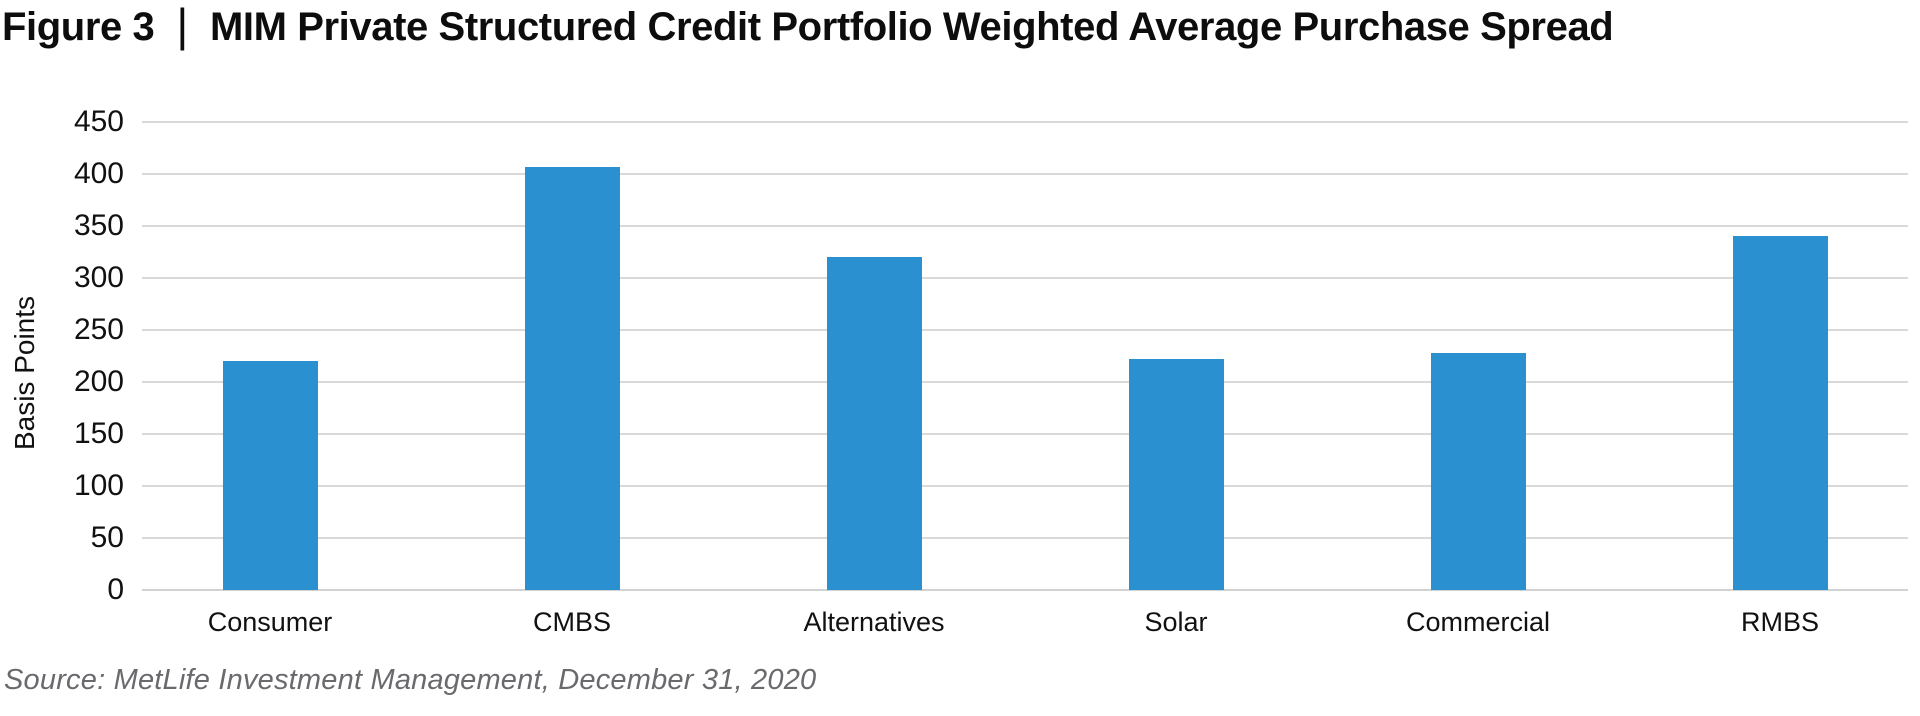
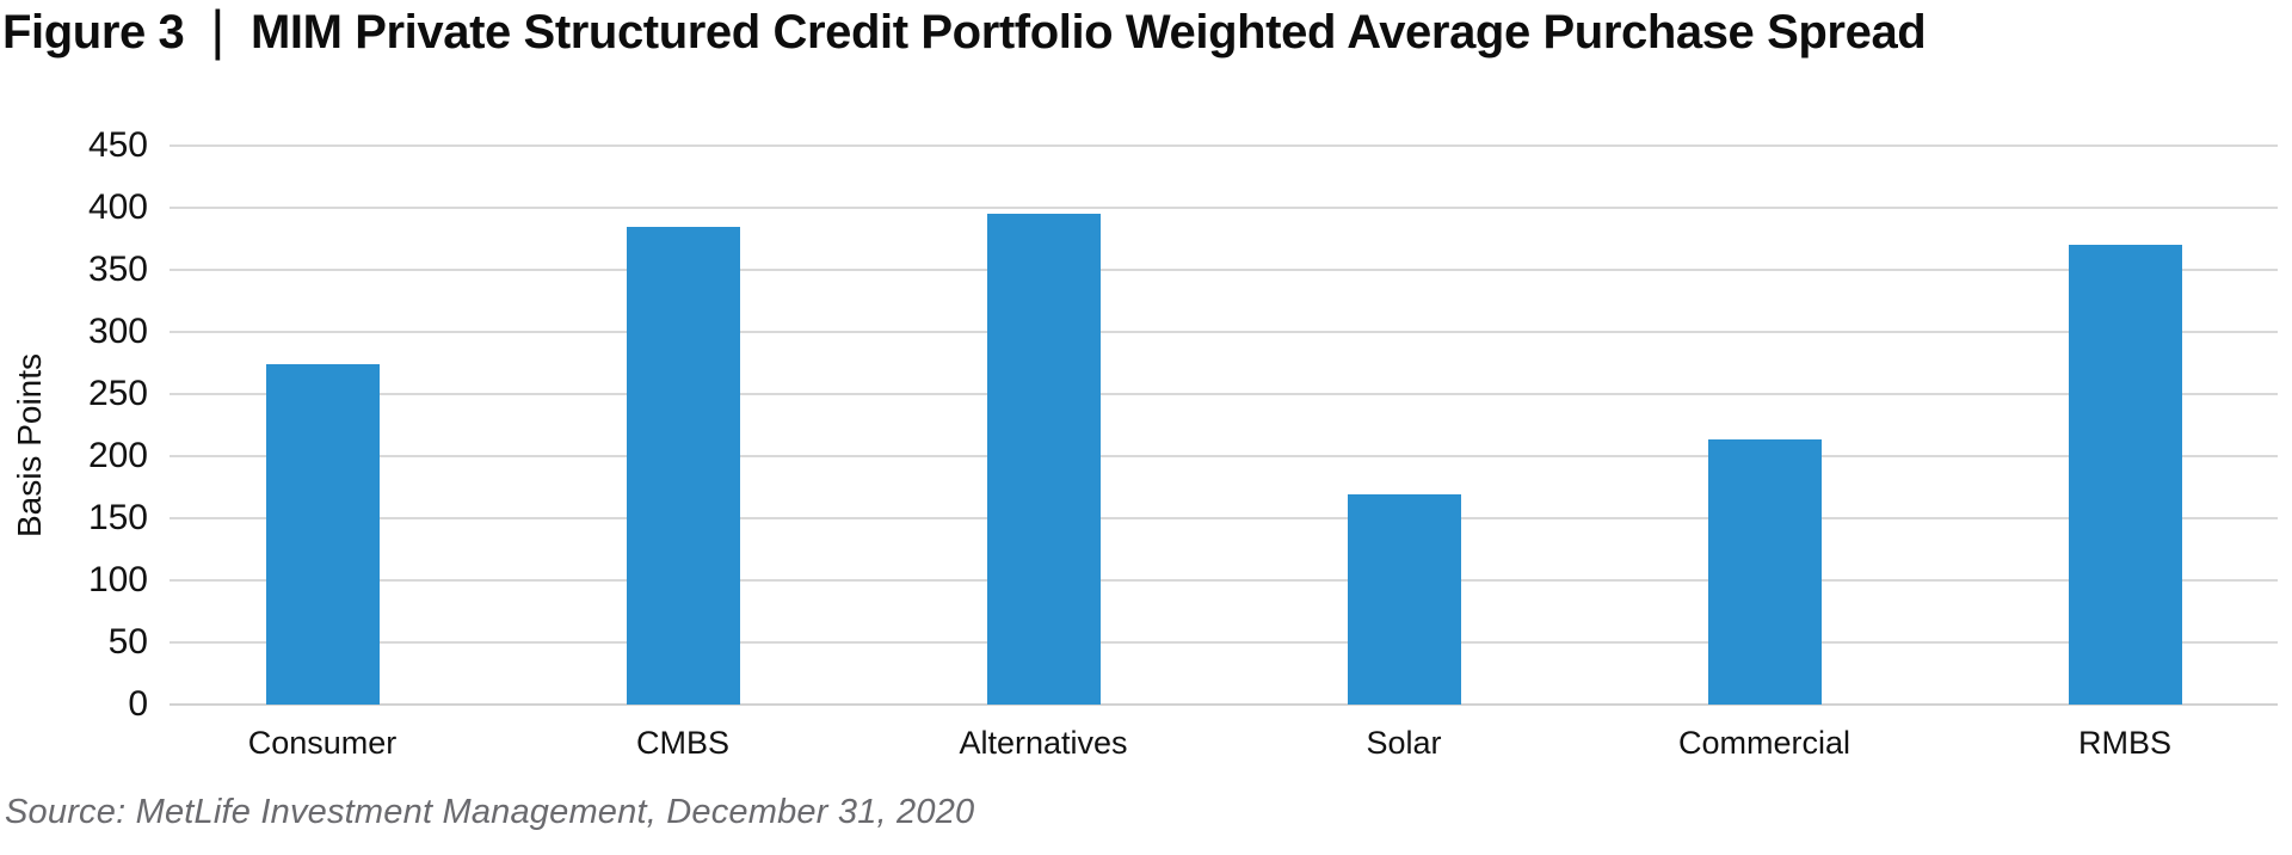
Consumer: 220 -> 274
CMBS: 407 -> 385
Alternatives: 320 -> 395
Solar: 222 -> 169
Commercial: 228 -> 213
RMBS: 340 -> 370
